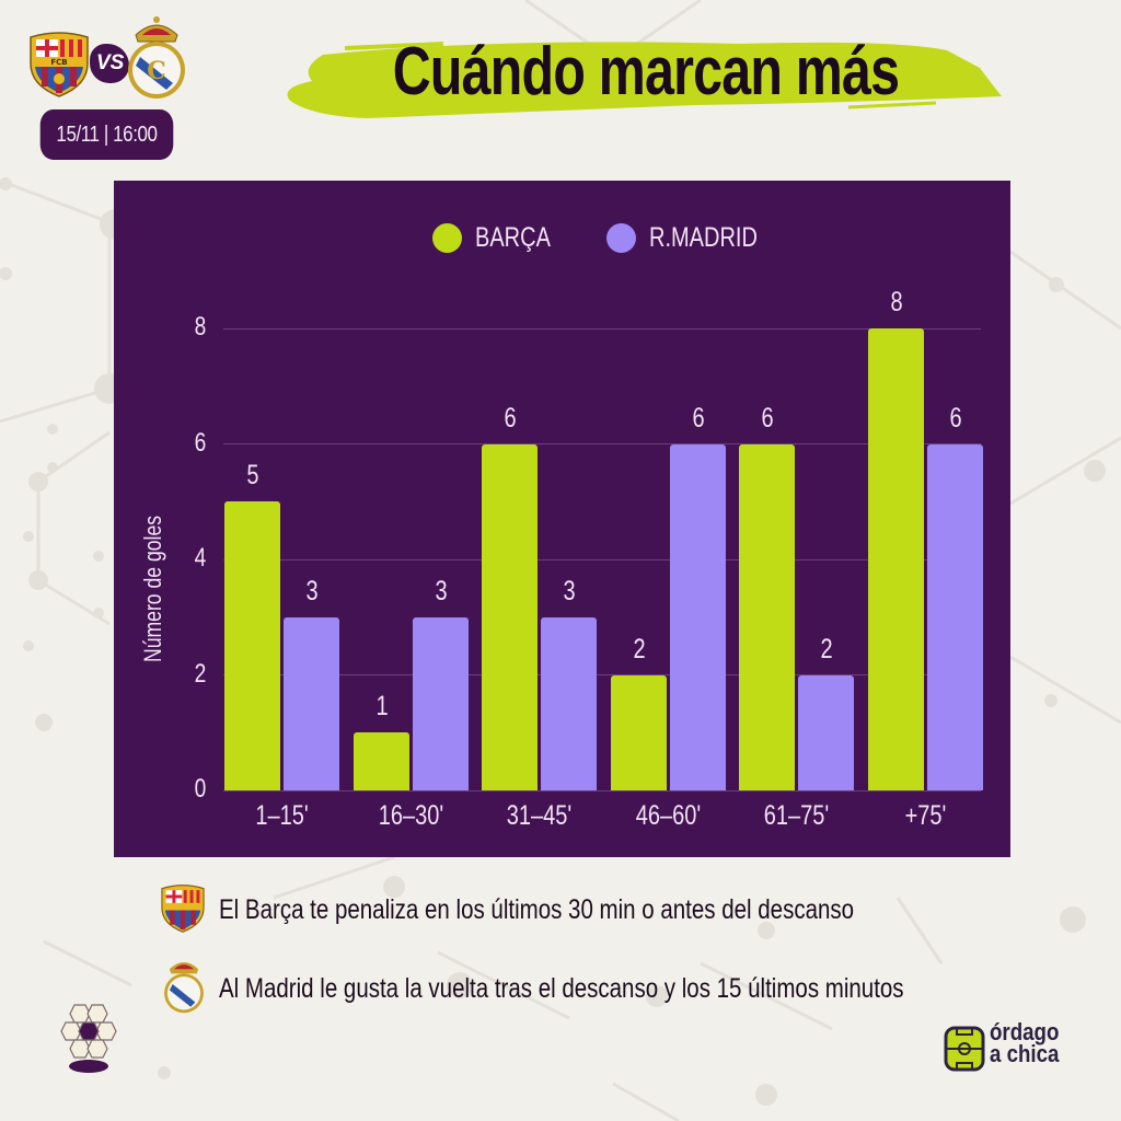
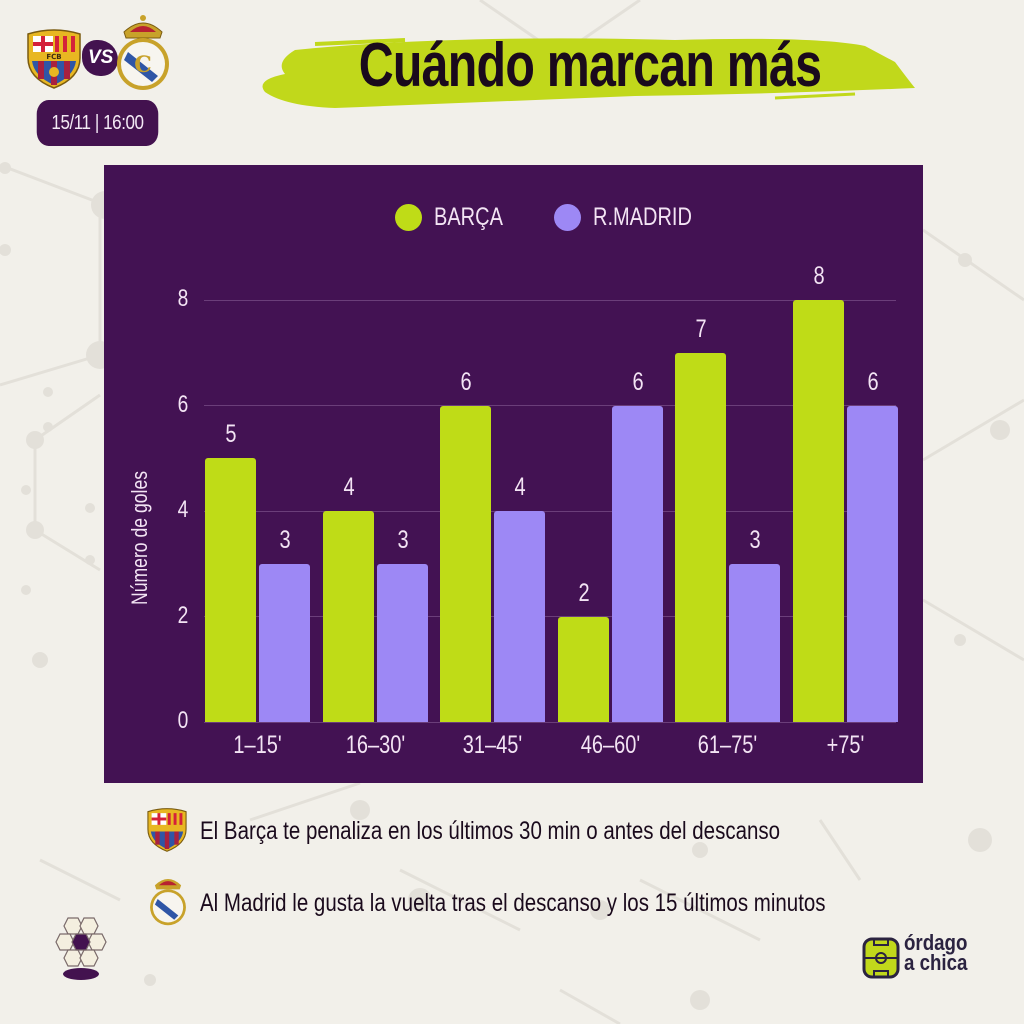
BARÇA/16–30': 1 -> 4
R.MADRID/31–45': 3 -> 4
BARÇA/61–75': 6 -> 7
R.MADRID/61–75': 2 -> 3
